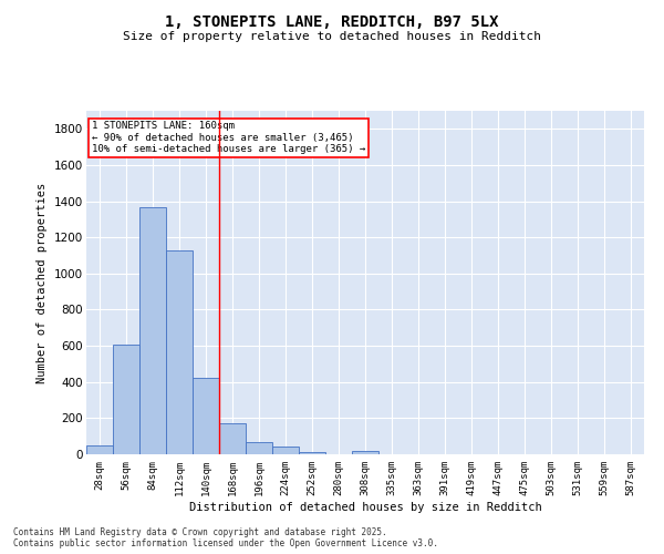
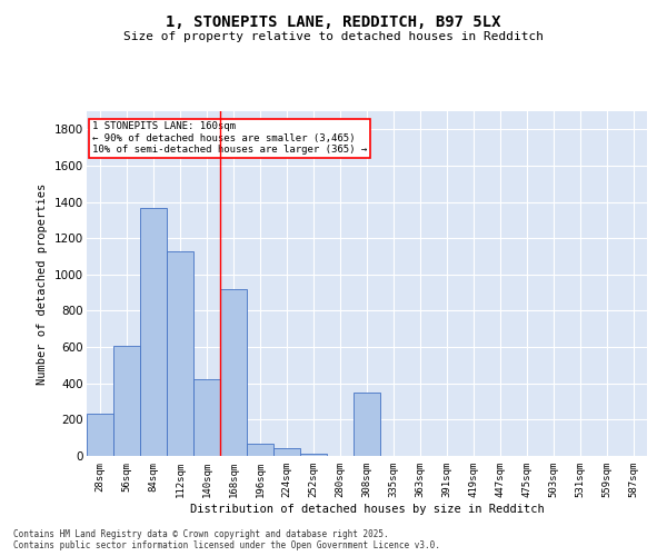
28sqm: 50 -> 230
168sqm: 170 -> 920
308sqm: 20 -> 350
